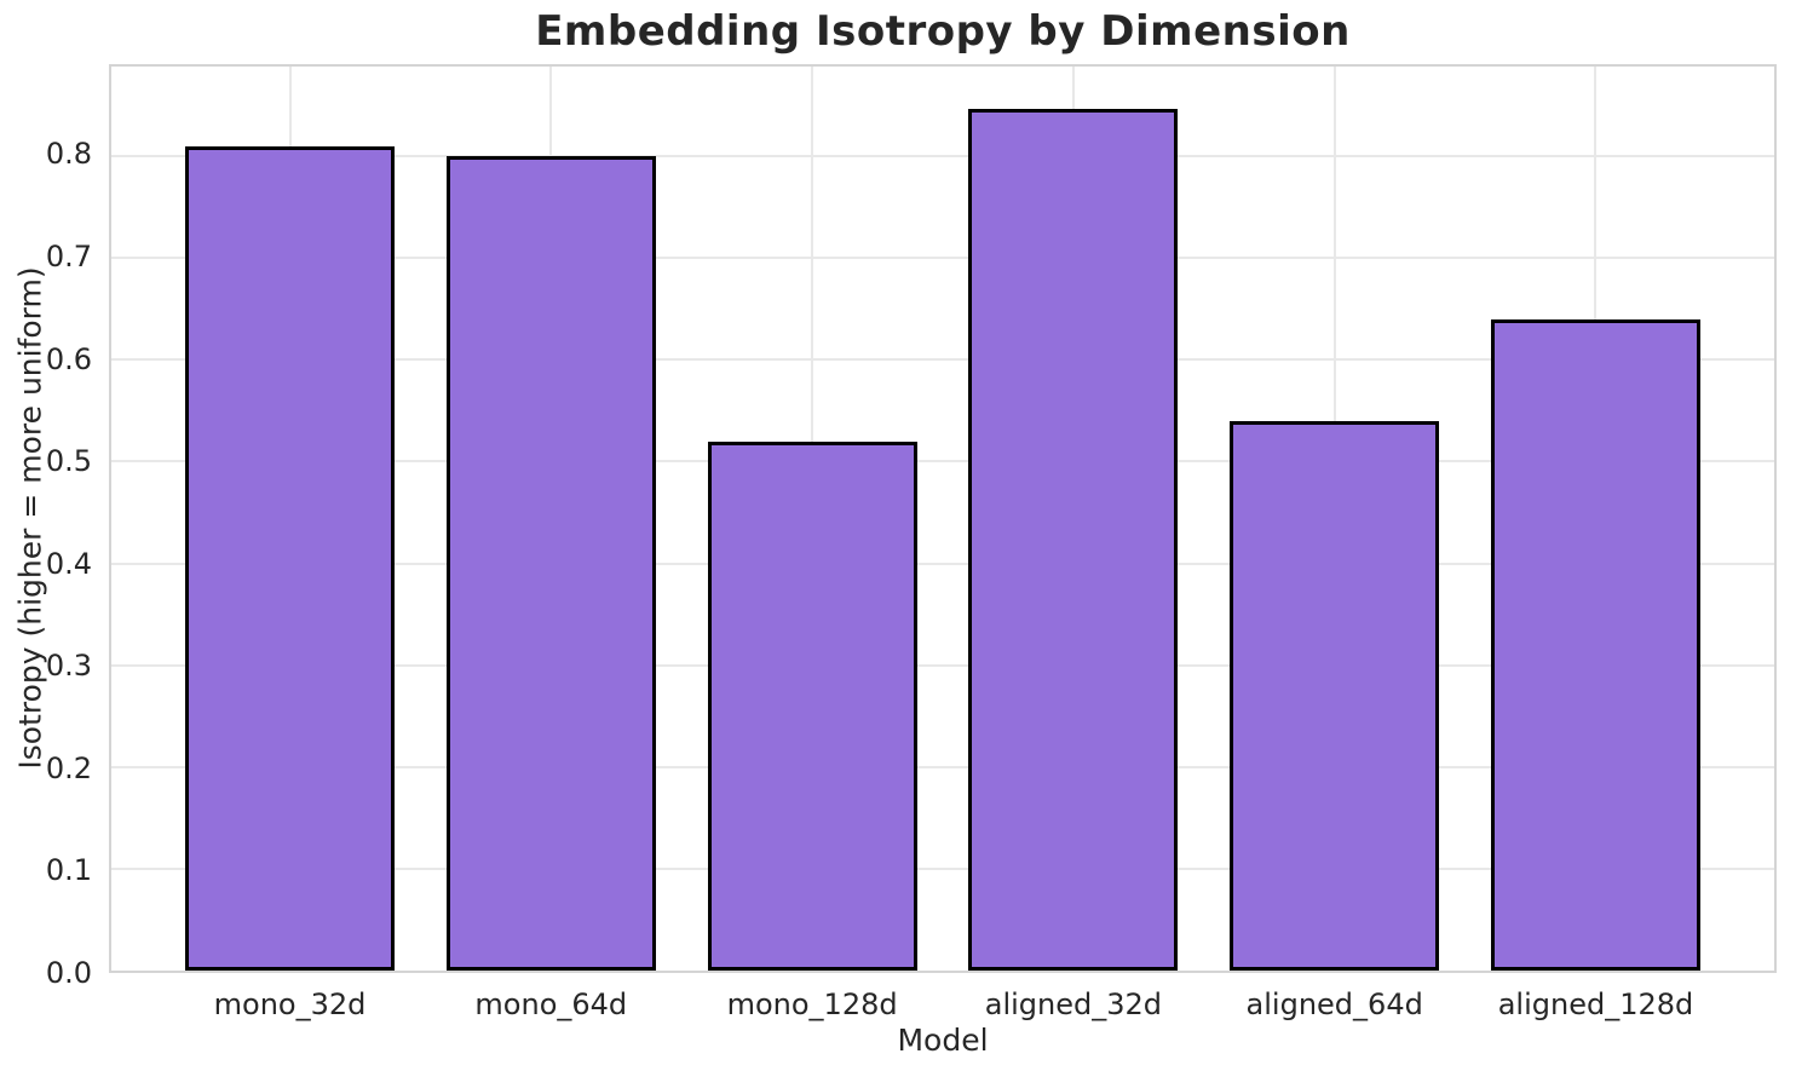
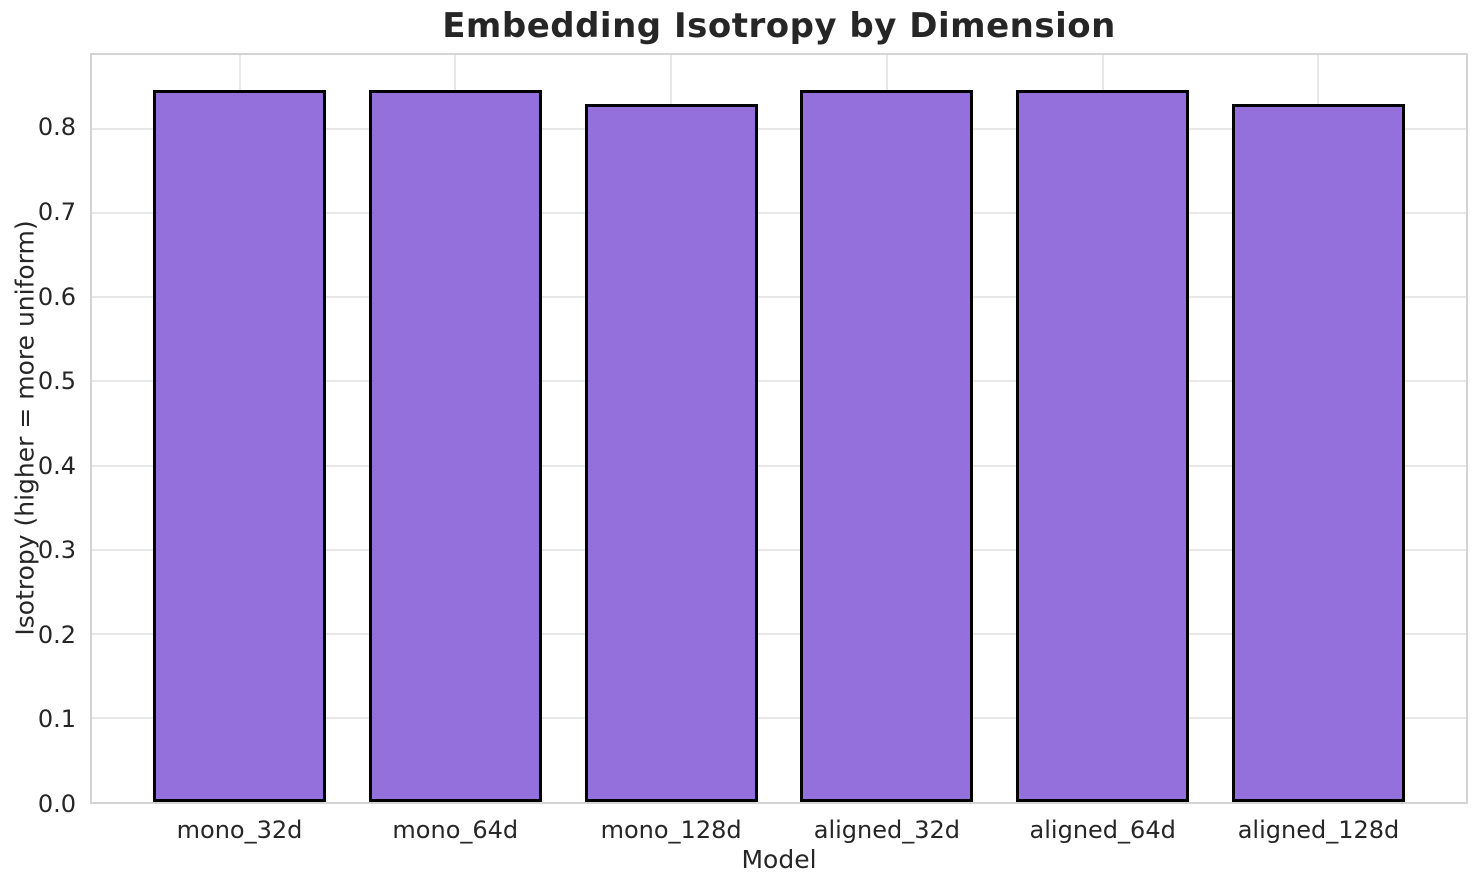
mono_32d: 0.81 -> 0.85
mono_64d: 0.80 -> 0.85
mono_128d: 0.52 -> 0.83
aligned_64d: 0.54 -> 0.85
aligned_128d: 0.64 -> 0.83
